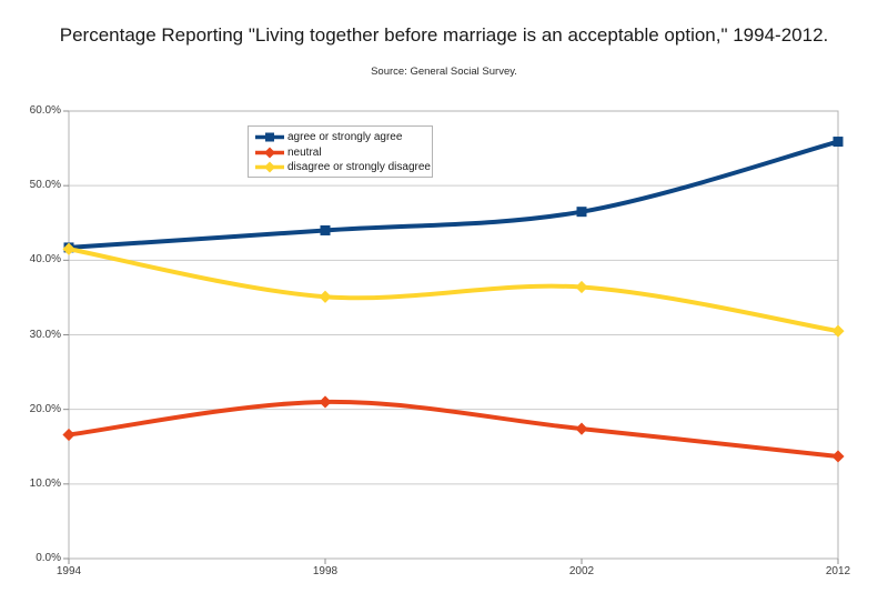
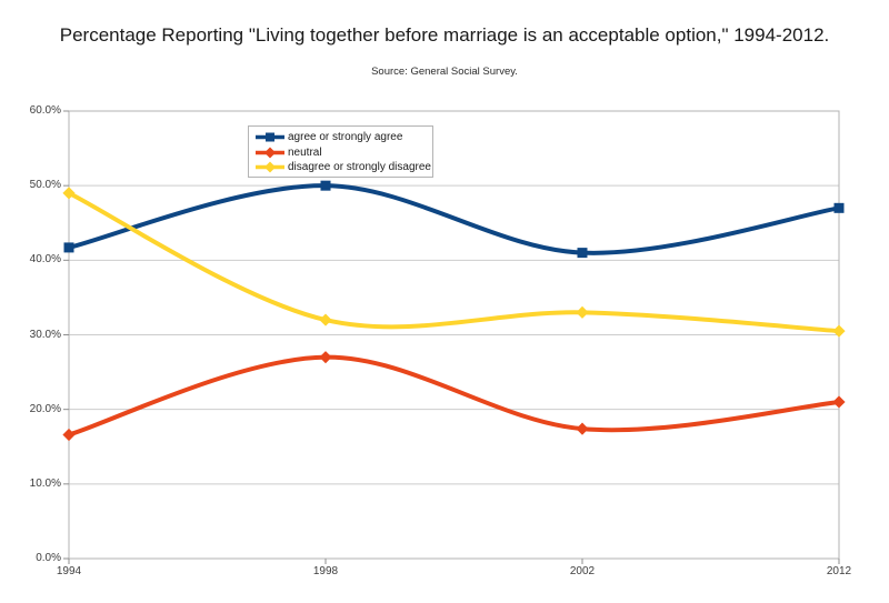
disagree or strongly disagree/1994: 42% -> 49%
agree or strongly agree/1998: 44% -> 50%
neutral/1998: 21% -> 27%
disagree or strongly disagree/1998: 35% -> 32%
agree or strongly agree/2002: 46% -> 41%
disagree or strongly disagree/2002: 36% -> 33%
agree or strongly agree/2012: 56% -> 47%
neutral/2012: 14% -> 21%
